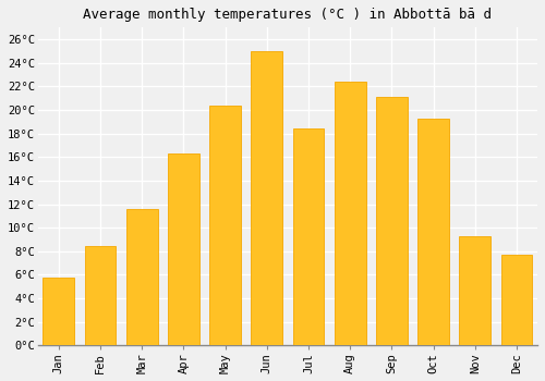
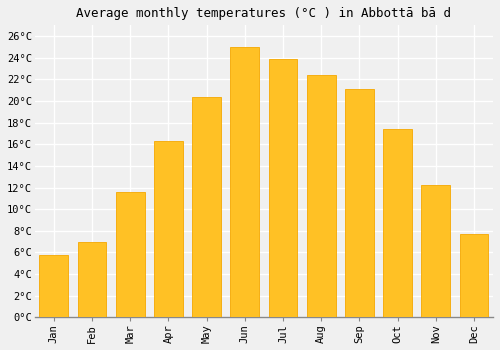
Feb: 8.4°C -> 7.0°C
Jul: 18.4°C -> 23.9°C
Oct: 19.3°C -> 17.4°C
Nov: 9.3°C -> 12.2°C
